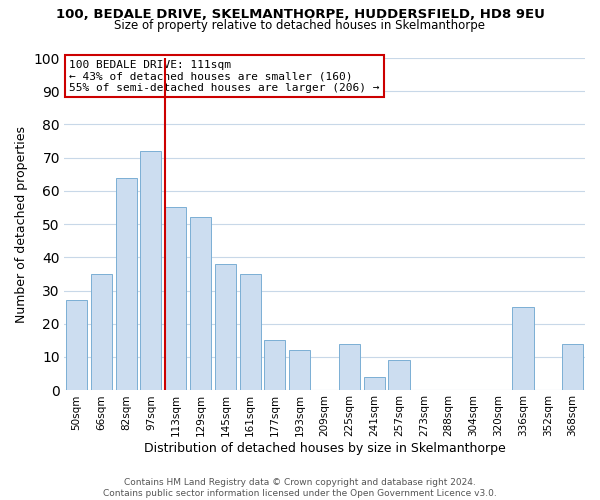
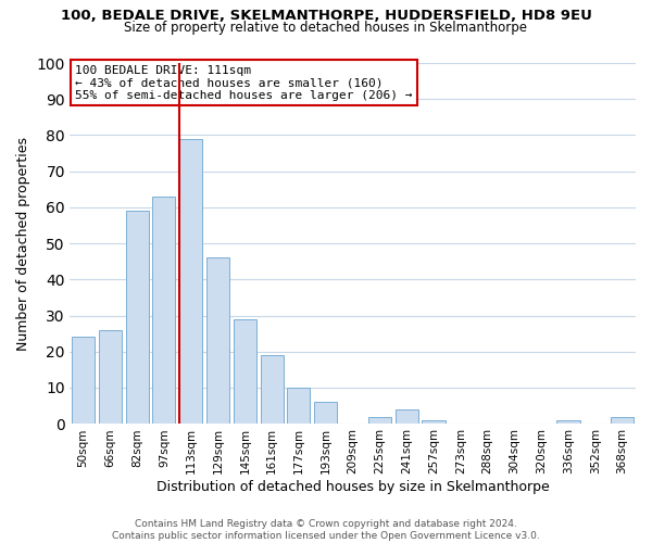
50sqm: 27 -> 24
66sqm: 35 -> 26
82sqm: 64 -> 59
97sqm: 72 -> 63
113sqm: 55 -> 79
129sqm: 52 -> 46
145sqm: 38 -> 29
161sqm: 35 -> 19
177sqm: 15 -> 10
193sqm: 12 -> 6
225sqm: 14 -> 2
257sqm: 9 -> 1
336sqm: 25 -> 1
368sqm: 14 -> 2
